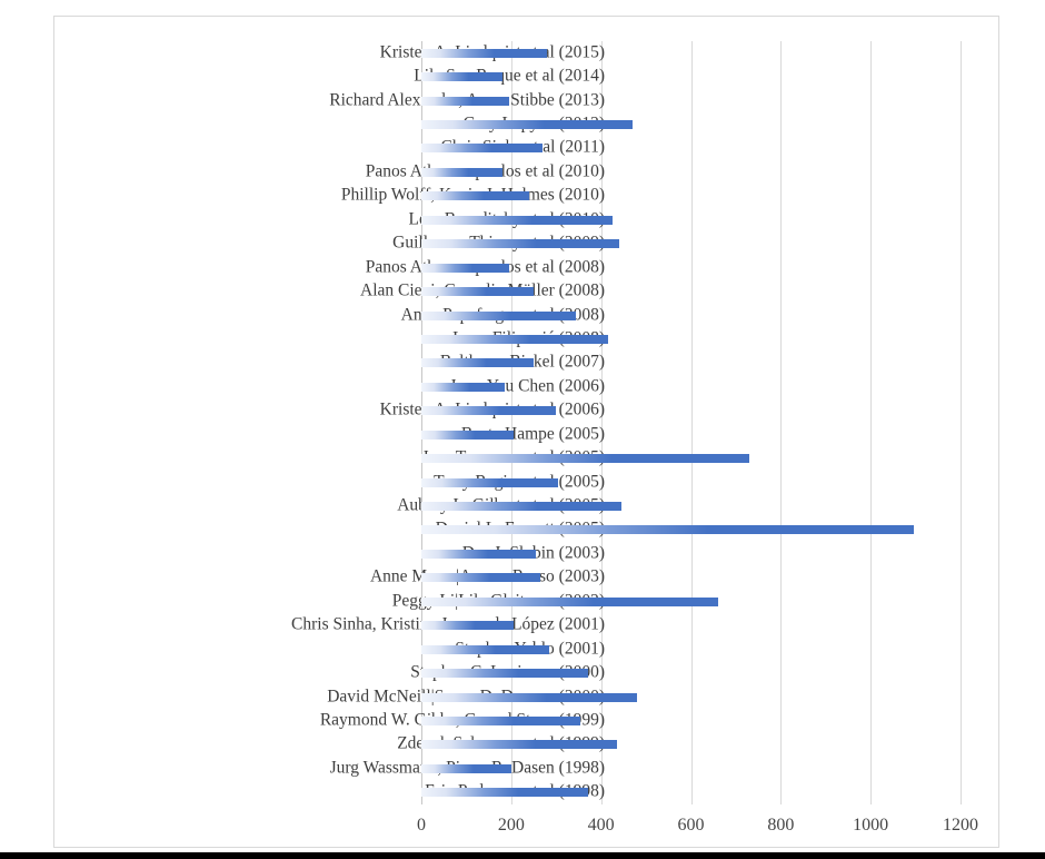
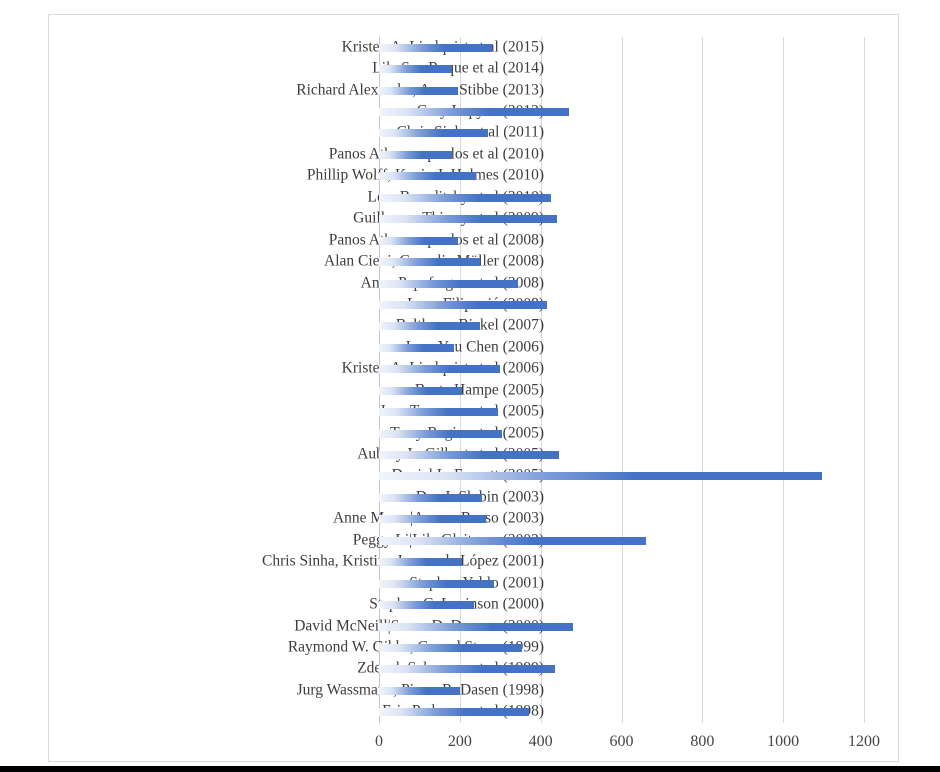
Jose Tummers et al (2005): 730 -> 300
Stephen C. Levinson (2000): 370 -> 240
